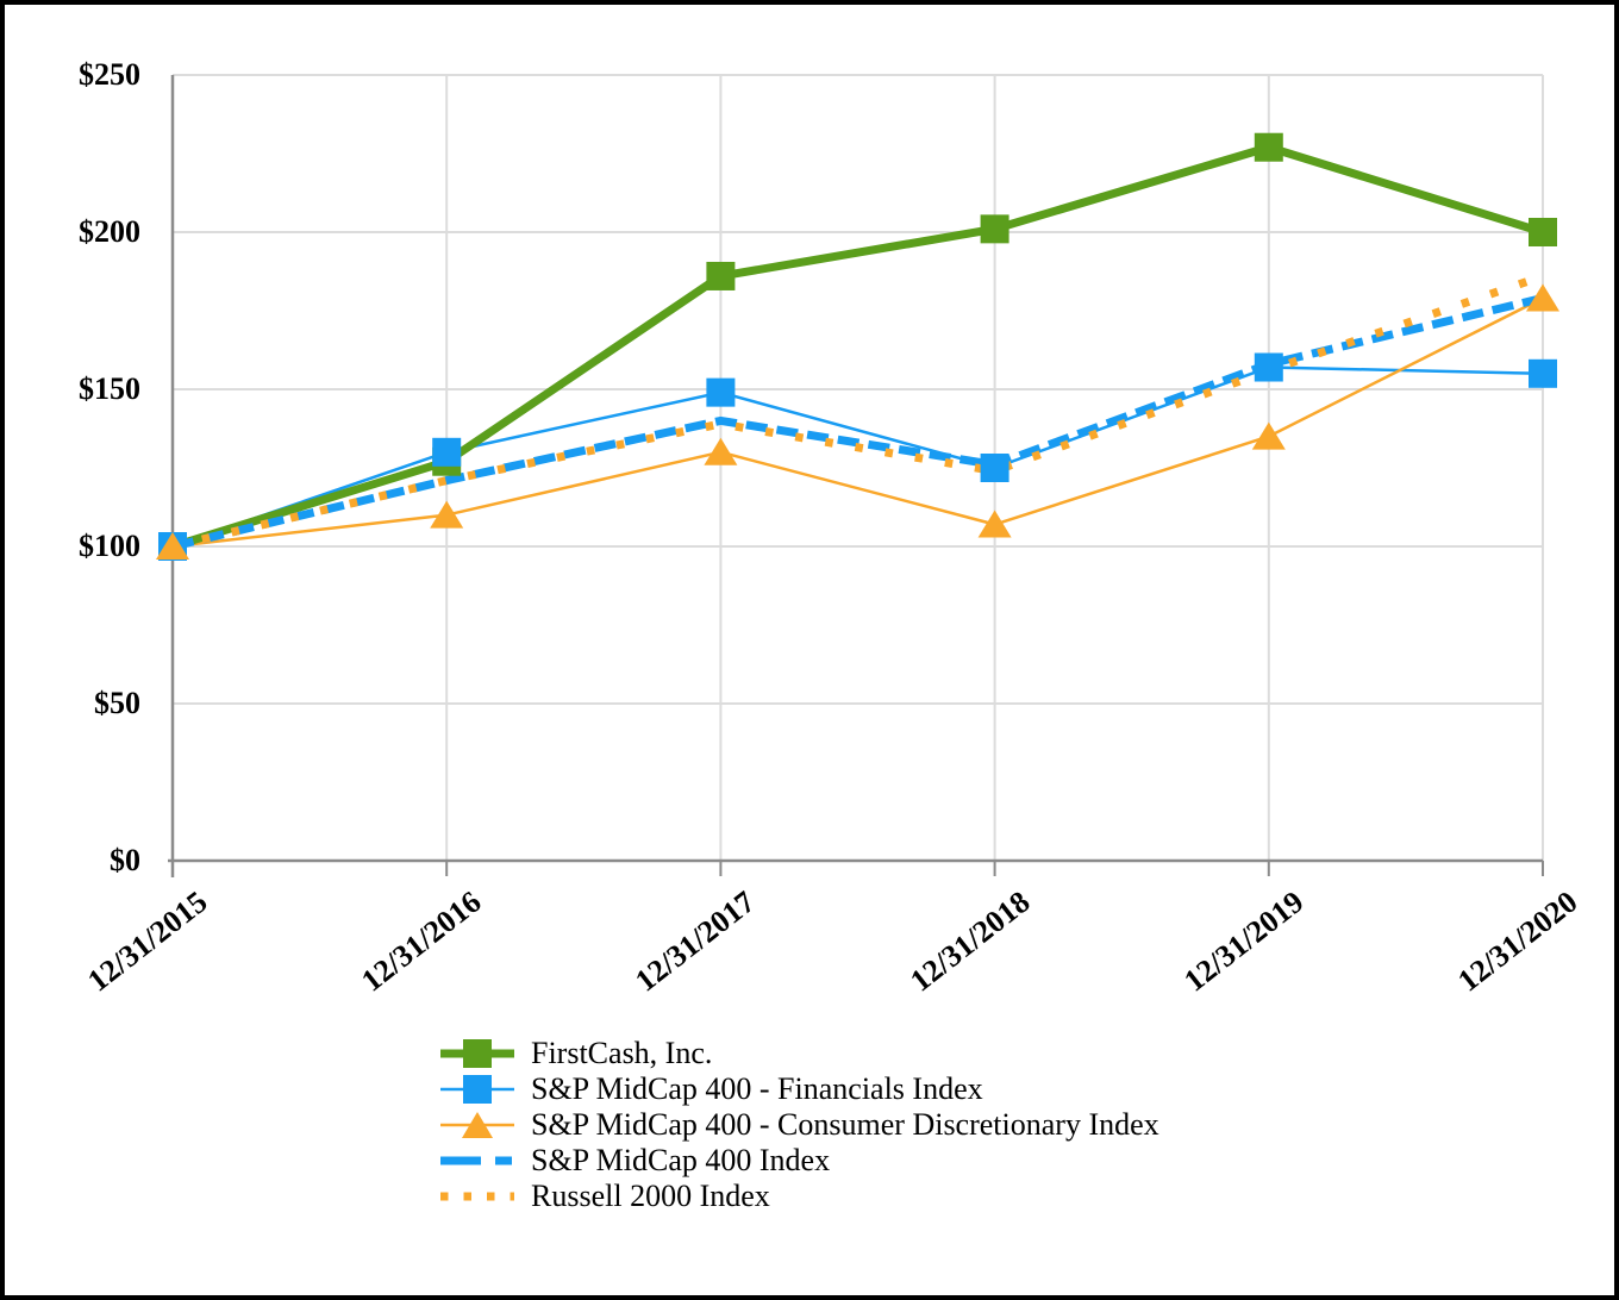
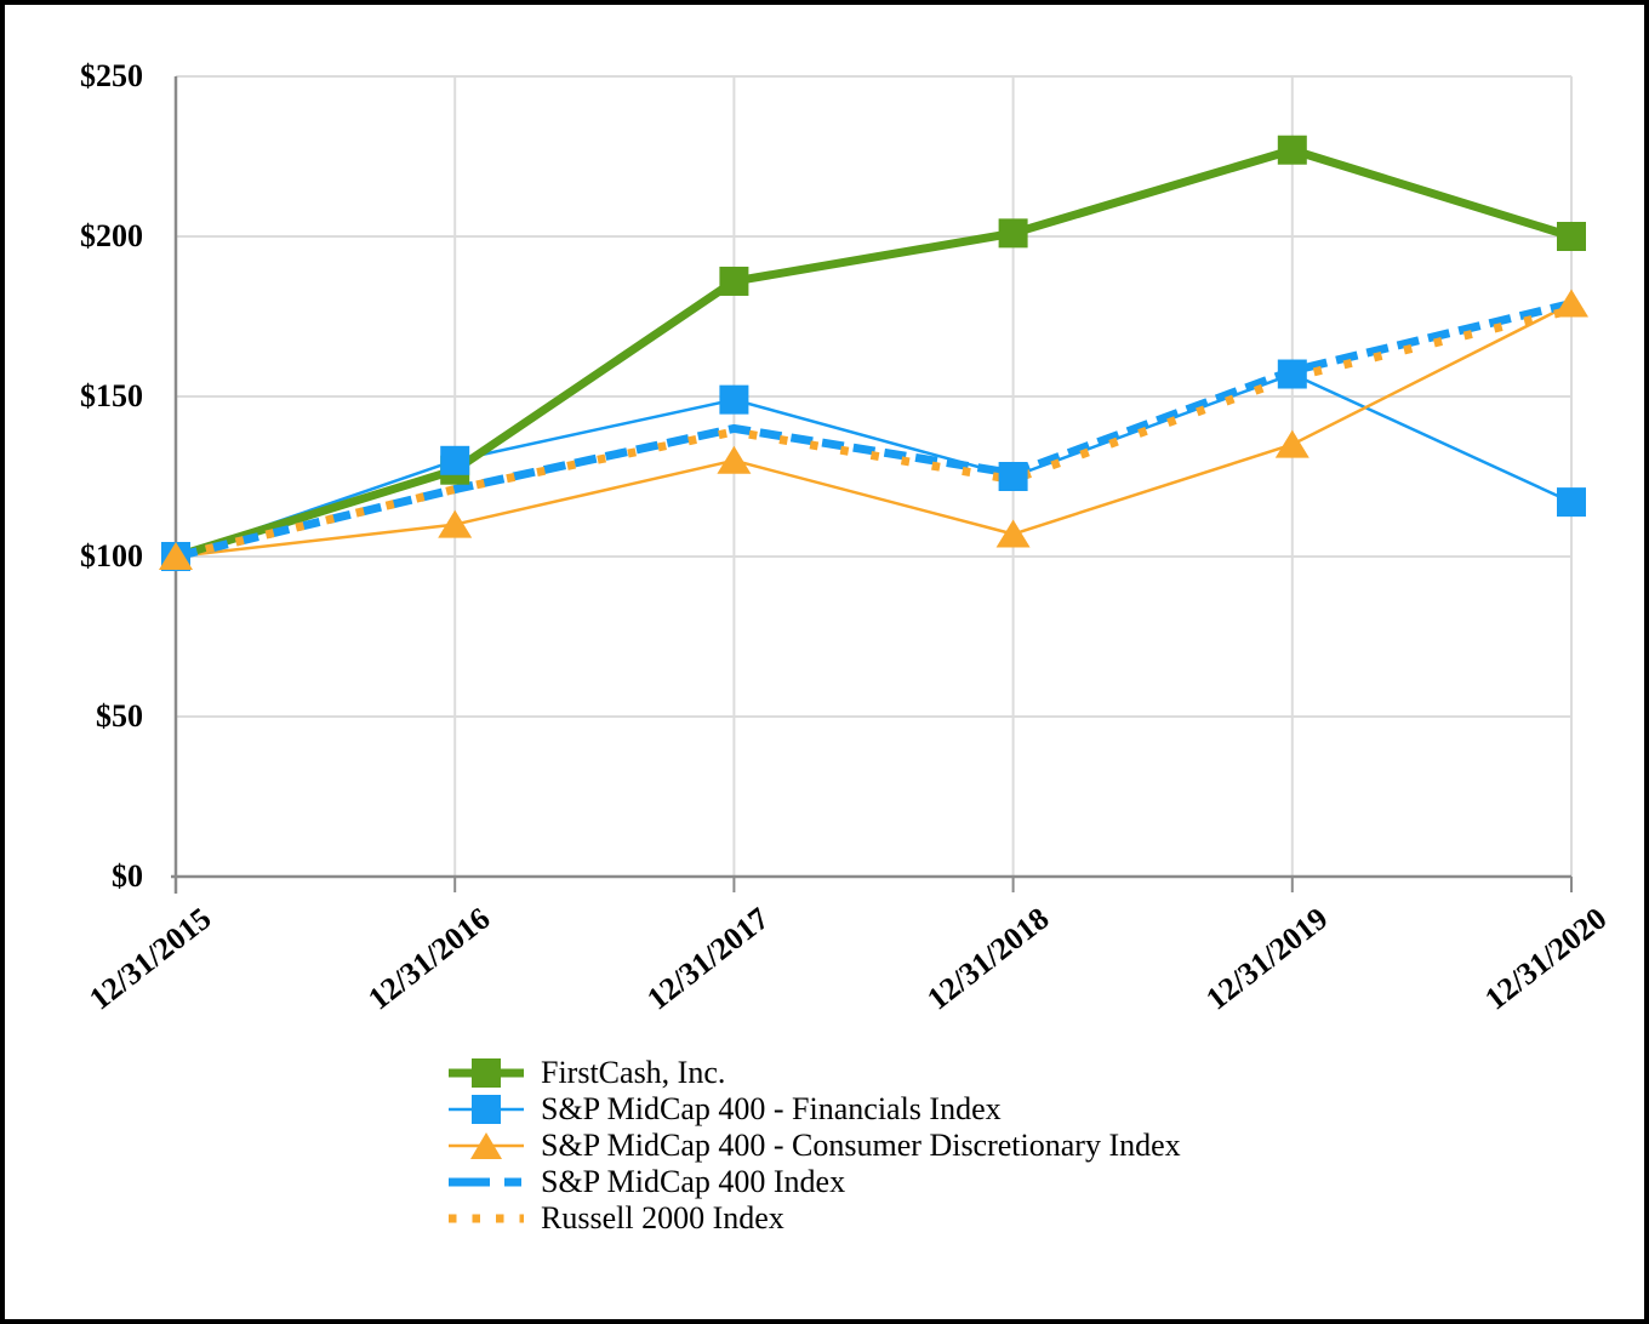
S&P MidCap 400 - Financials Index/12/31/2020: $155 -> $117
Russell 2000 Index/12/31/2020: $186 -> $177
